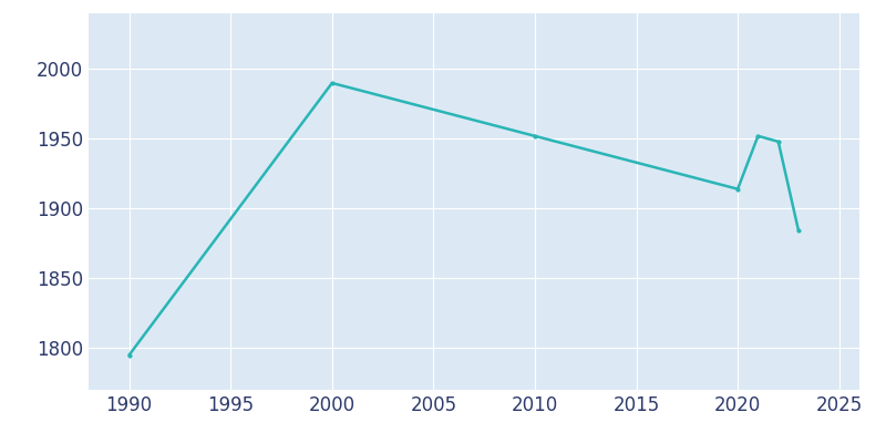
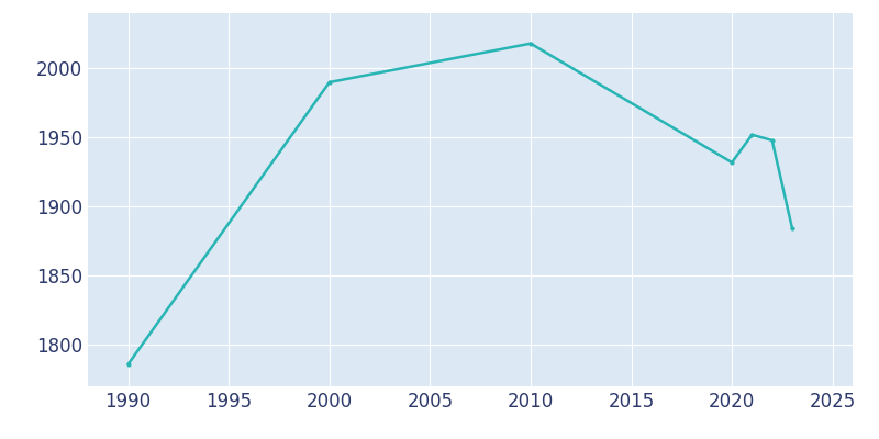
1990: 1795 -> 1786
2010: 1952 -> 2018
2020: 1914 -> 1932
